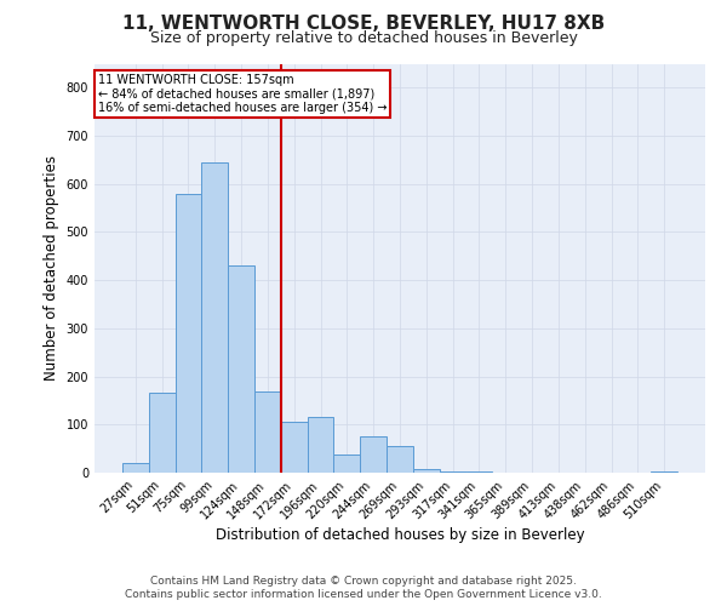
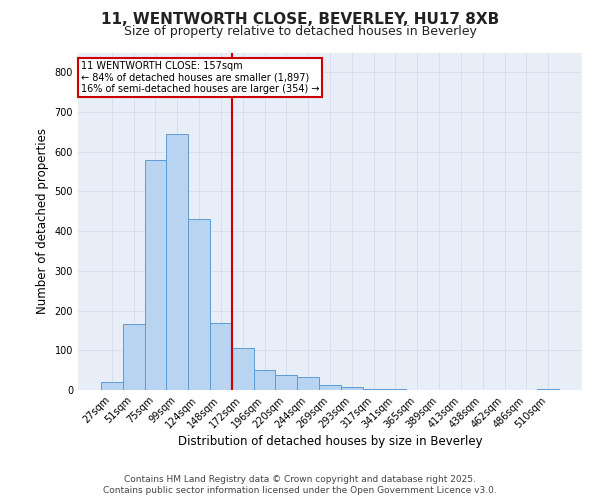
196sqm: 115 -> 50
244sqm: 75 -> 32
269sqm: 55 -> 12
